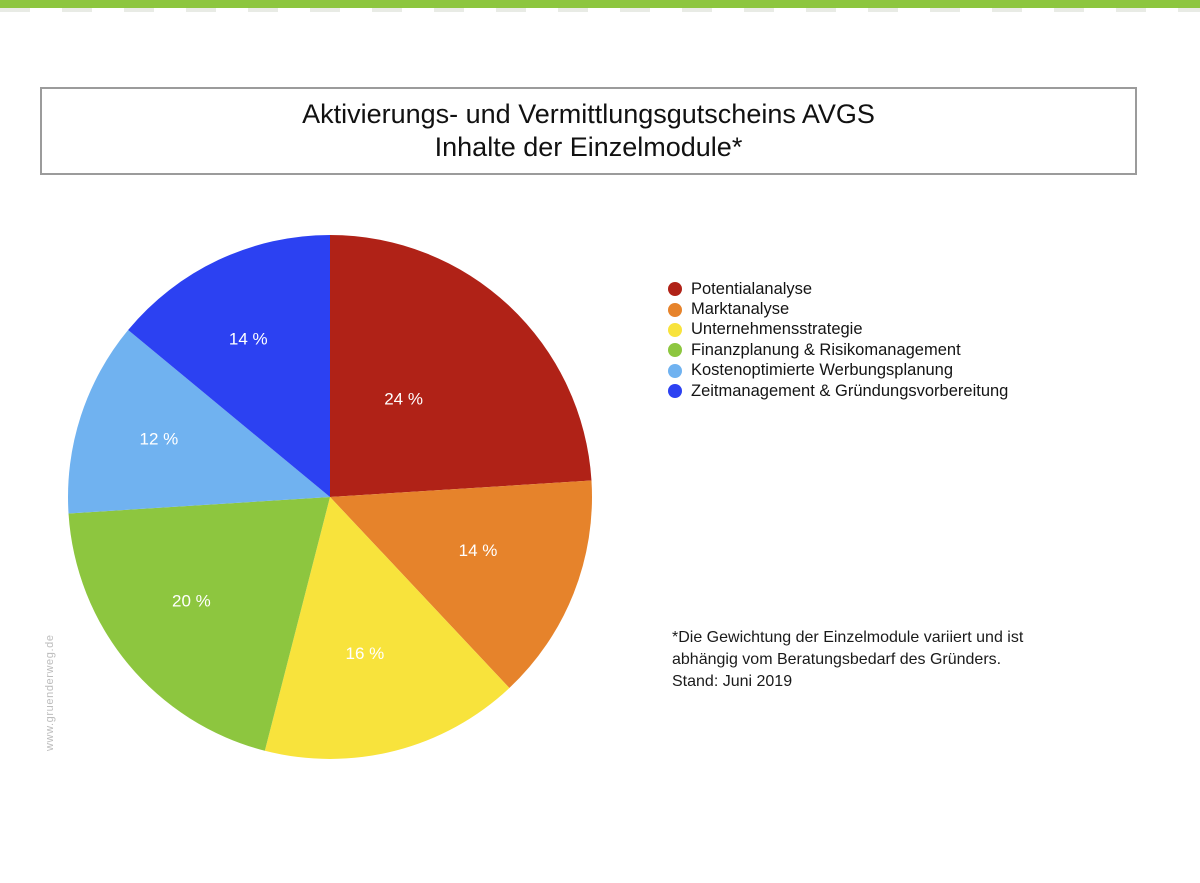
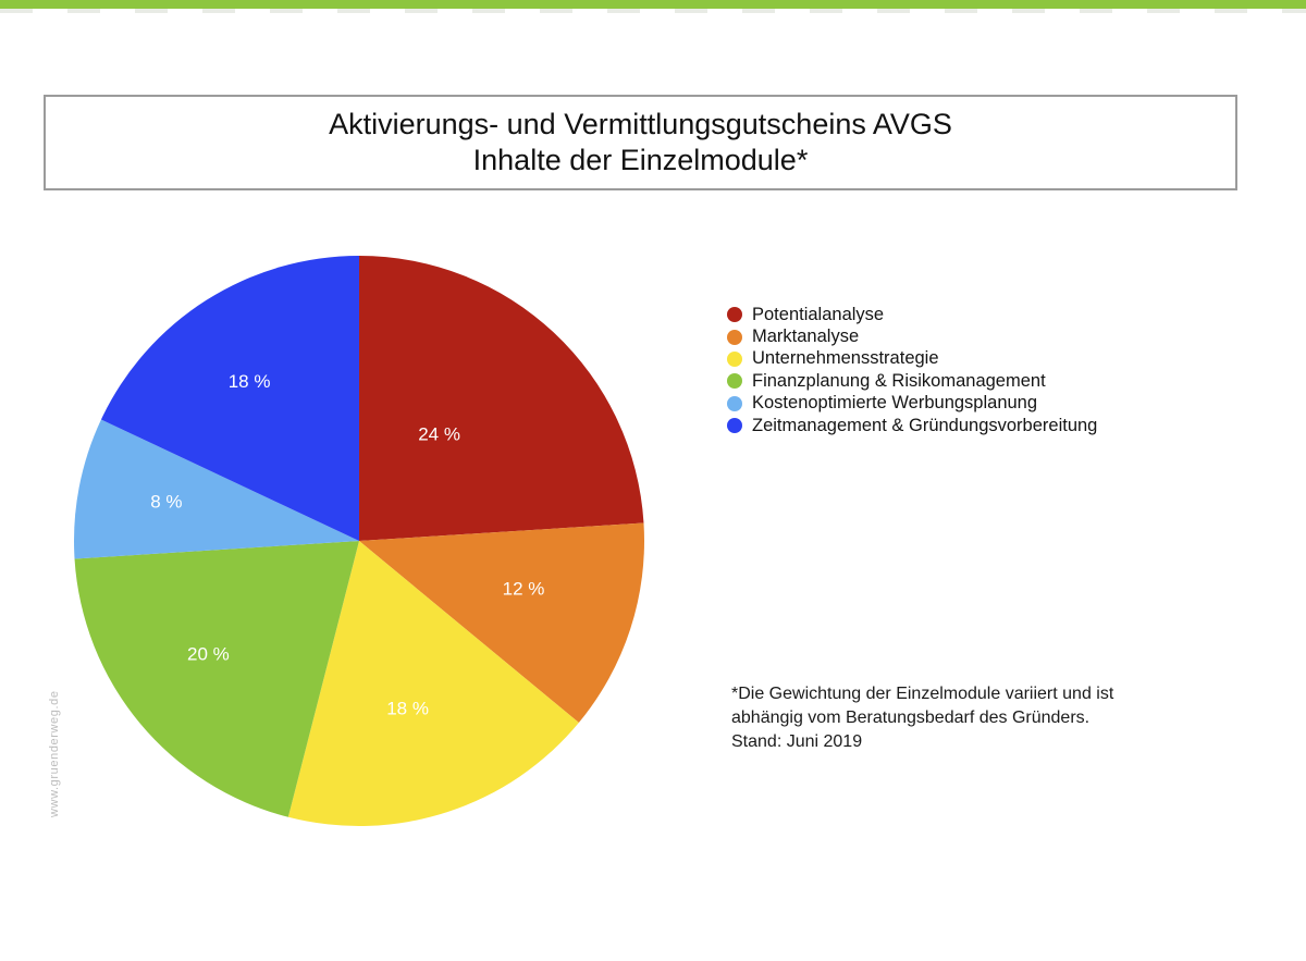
Marktanalyse: 14 -> 12
Unternehmensstrategie: 16 -> 18
Kostenoptimierte Werbungsplanung: 12 -> 8
Zeitmanagement & Gründungsvorbereitung: 14 -> 18
